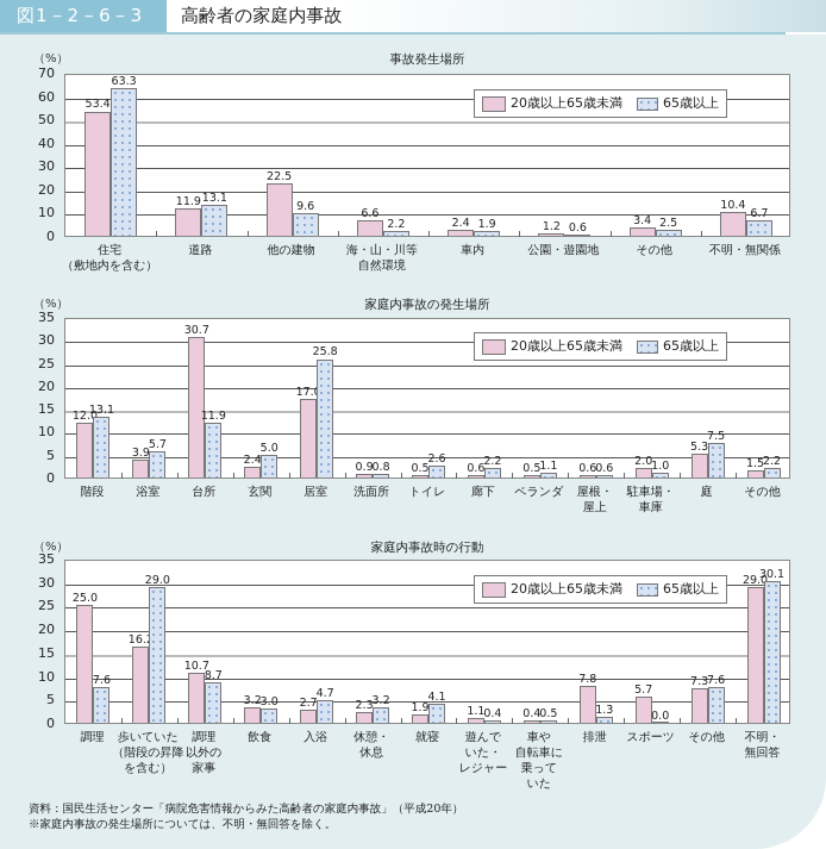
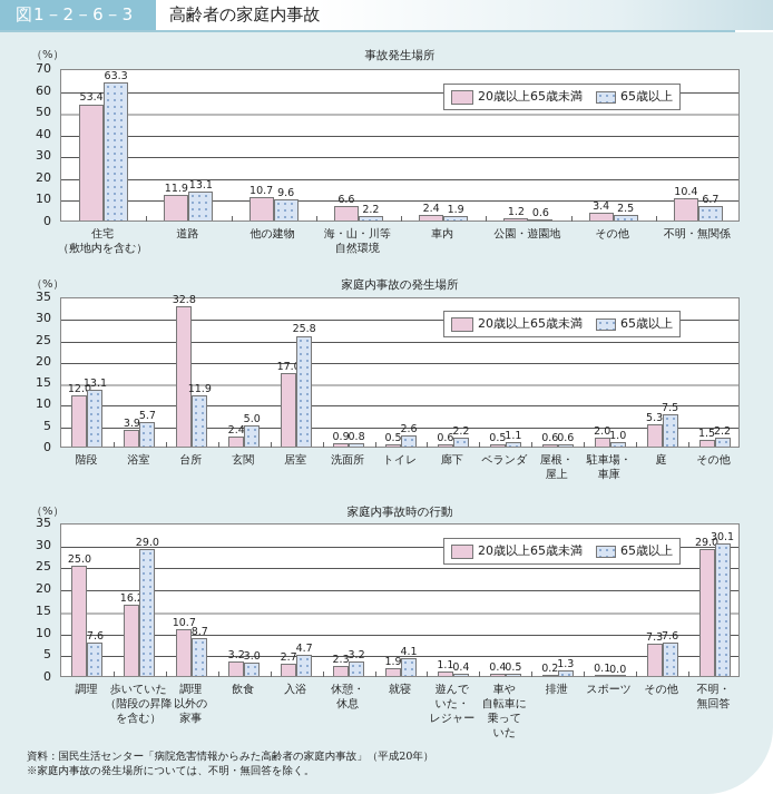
事故発生場所/20歳以上65歳未満/他の建物: 22.5 -> 10.7
家庭内事故の発生場所/20歳以上65歳未満/台所: 30.7 -> 32.8
家庭内事故時の行動/20歳以上65歳未満/排泄: 7.8 -> 0.2
家庭内事故時の行動/20歳以上65歳未満/スポーツ: 5.7 -> 0.1
